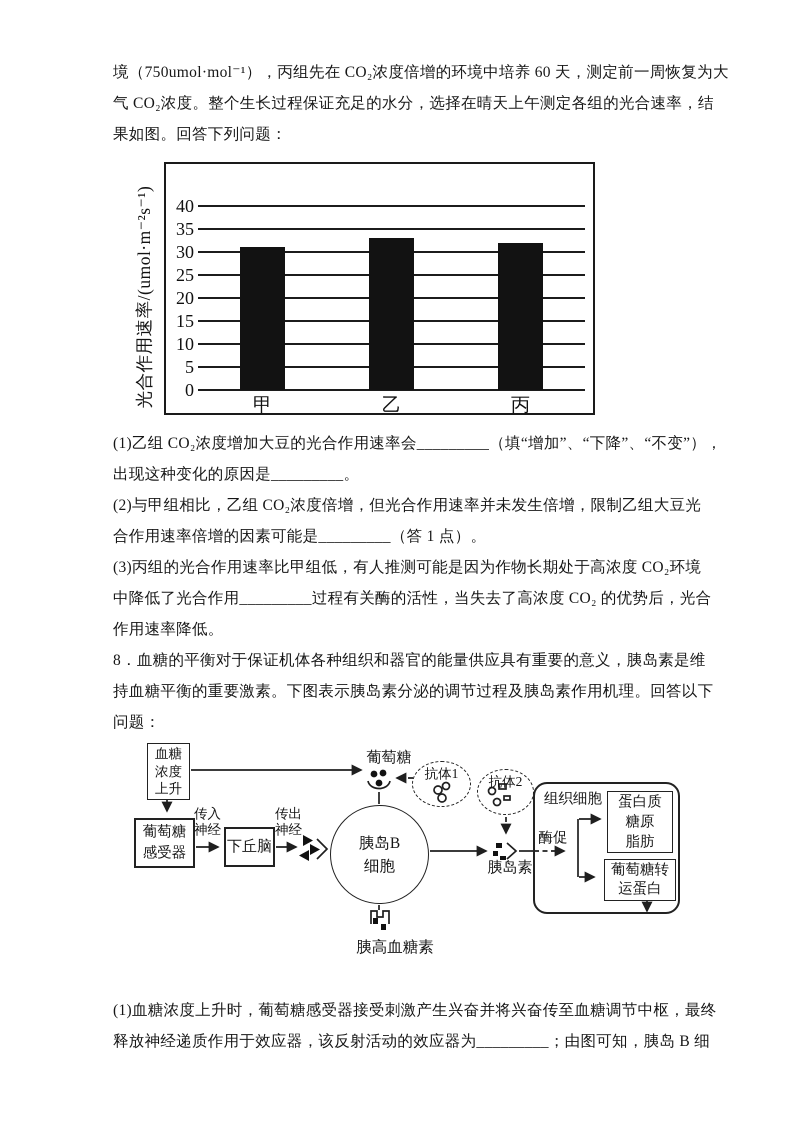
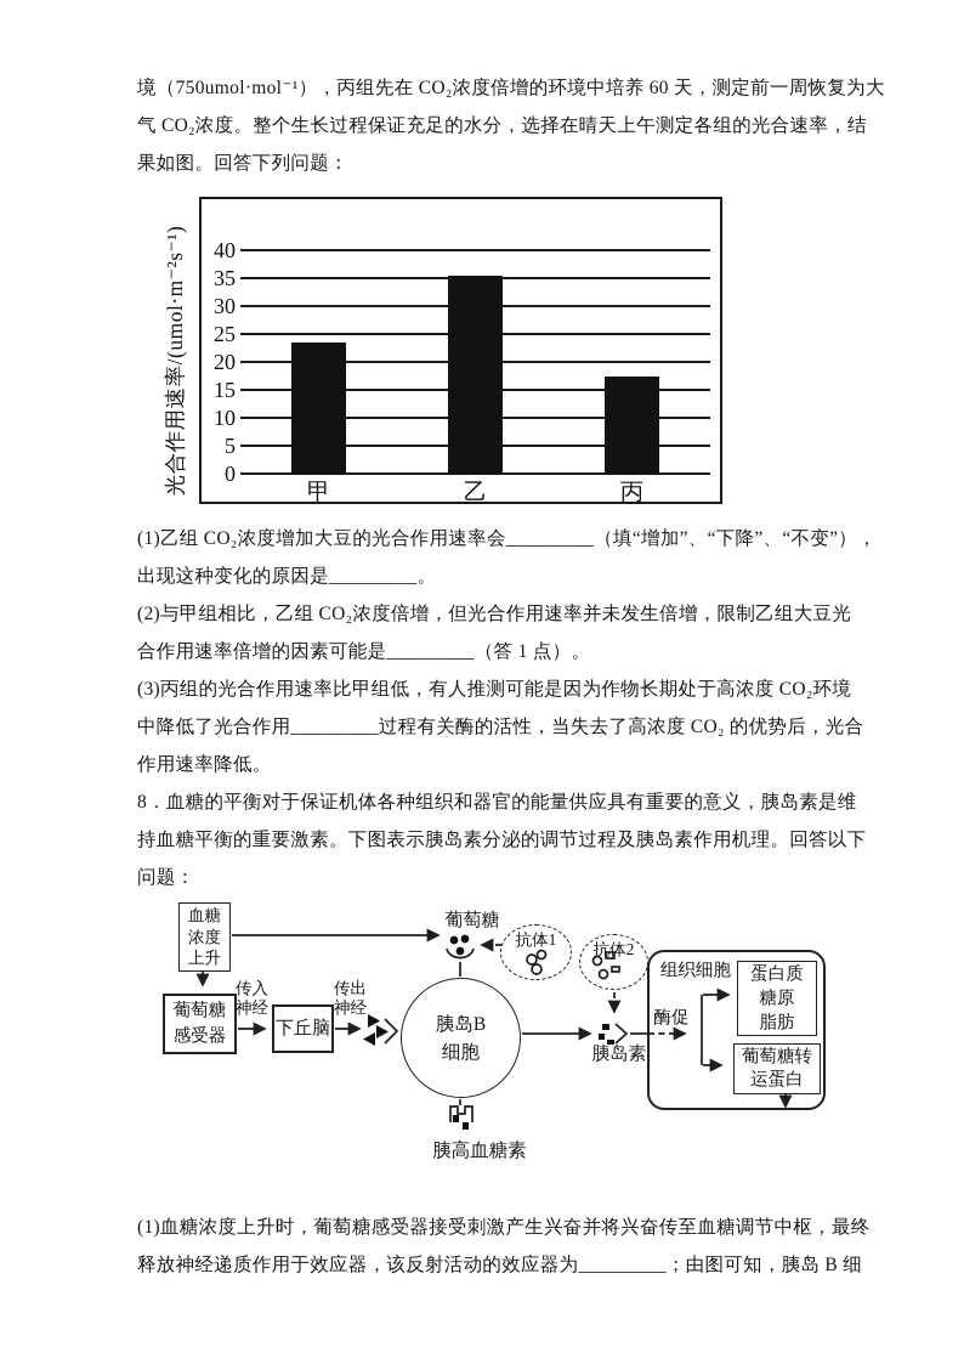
甲: 31 -> 24
乙: 33 -> 36
丙: 32 -> 18
